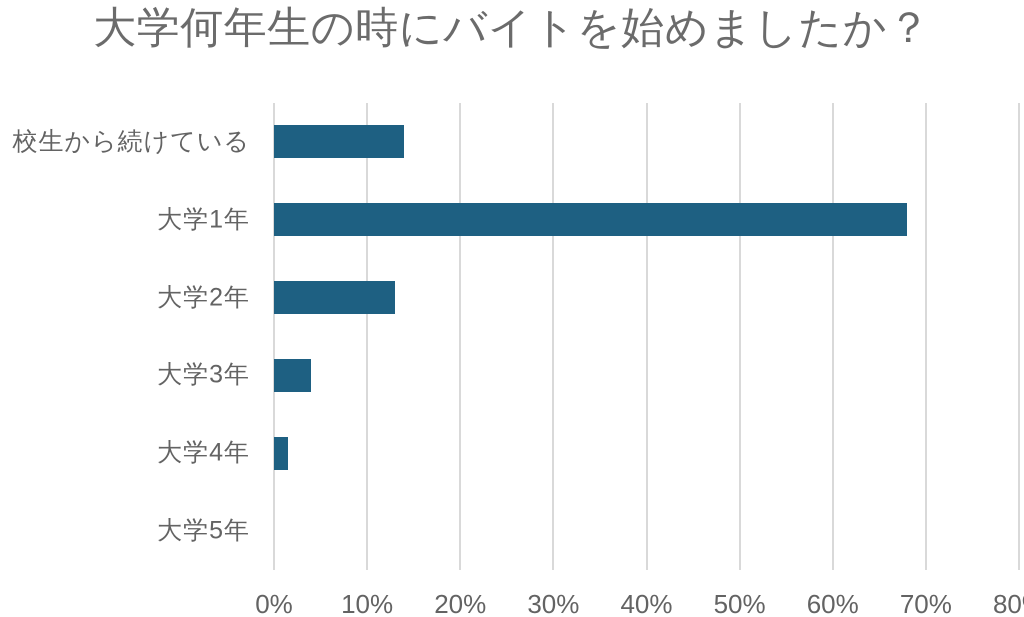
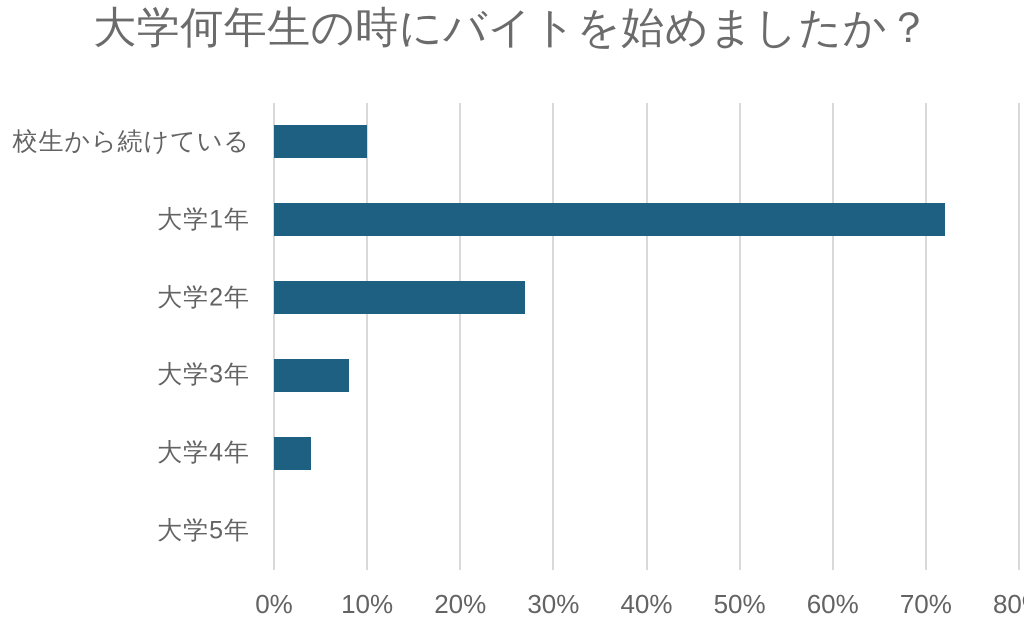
校生から続けている: 14% -> 10%
大学1年: 68% -> 72%
大学2年: 13% -> 27%
大学3年: 4% -> 8%
大学4年: 2% -> 4%
